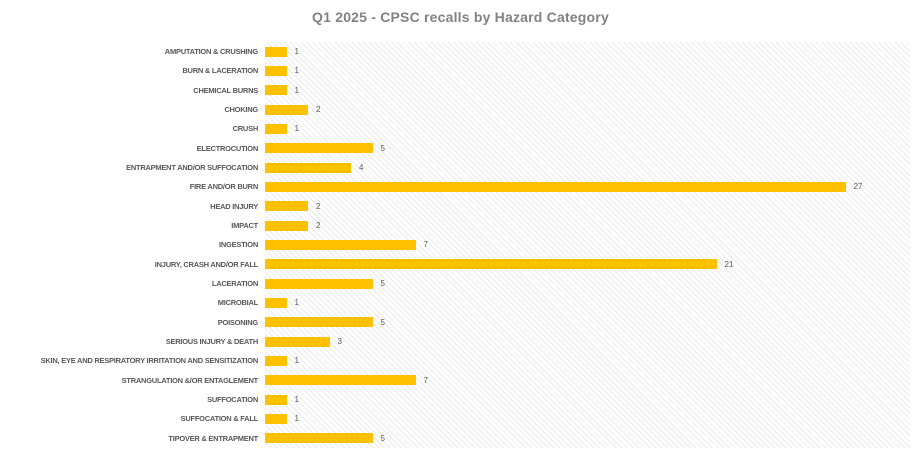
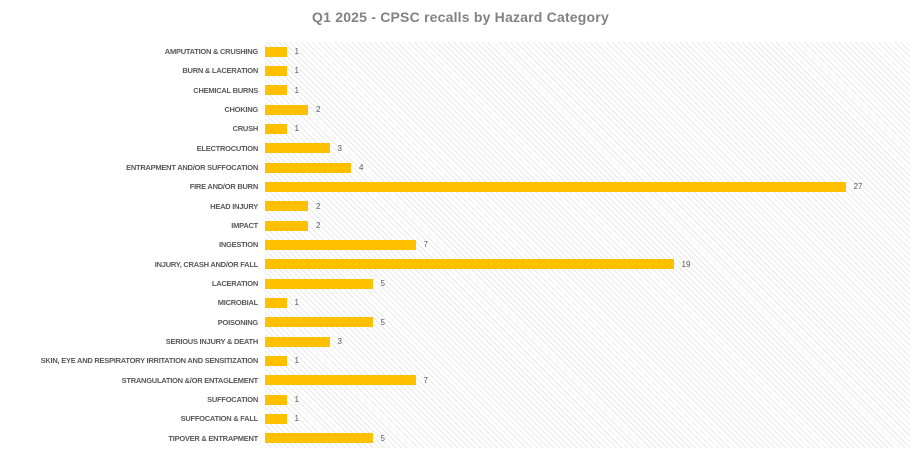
ELECTROCUTION: 5 -> 3
INJURY, CRASH AND/OR FALL: 21 -> 19
